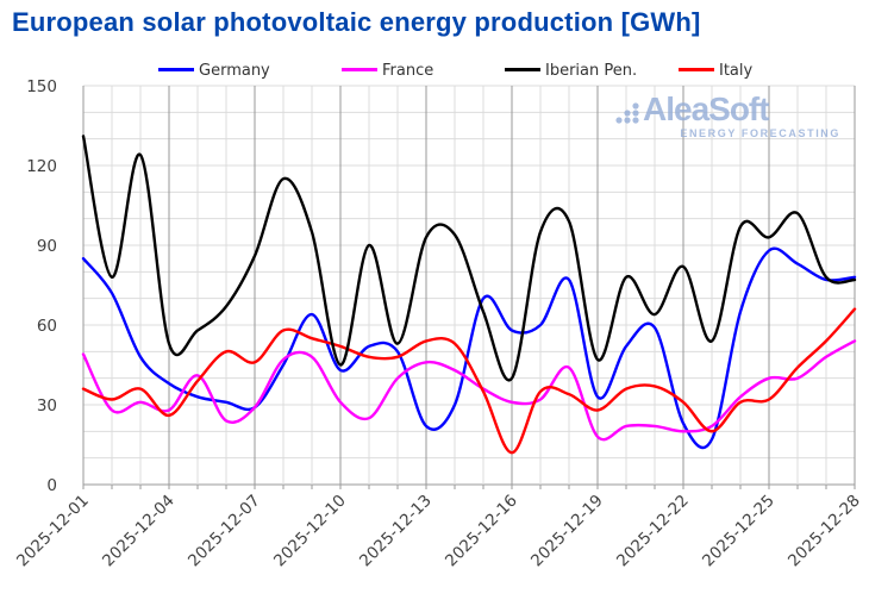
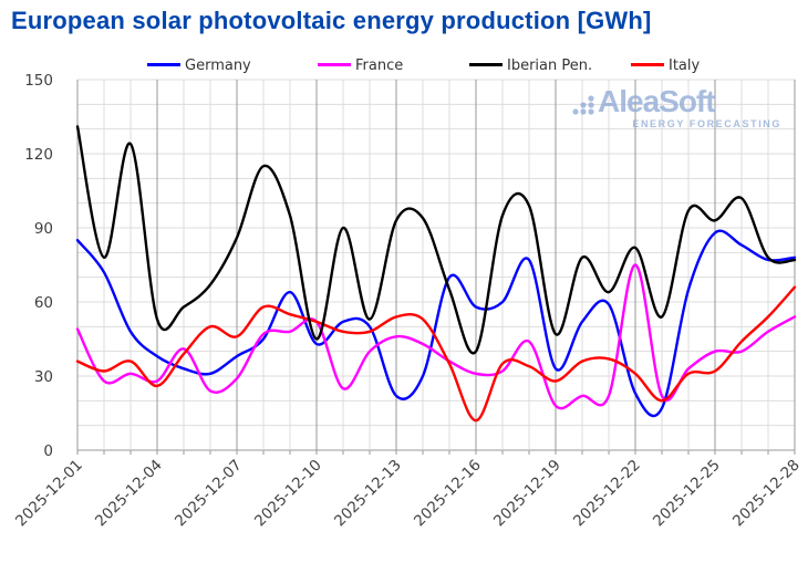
Germany/2025-12-07: 29 -> 38
France/2025-12-10: 31 -> 52
France/2025-12-22: 20 -> 75
